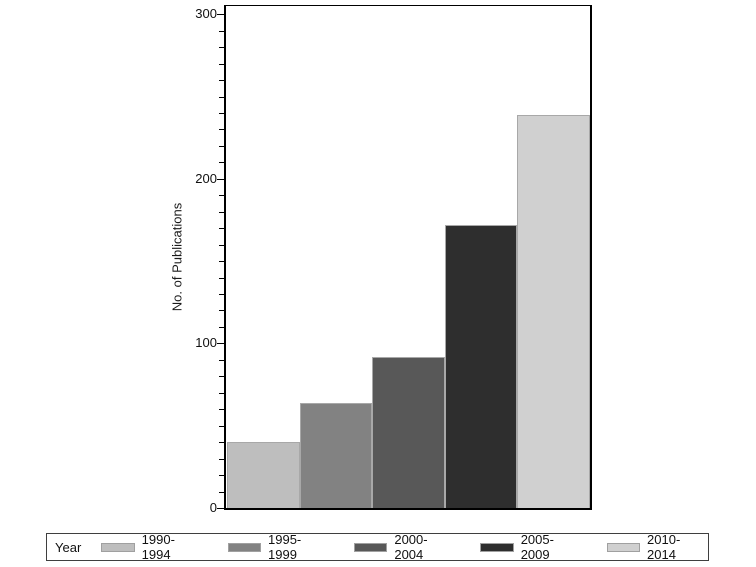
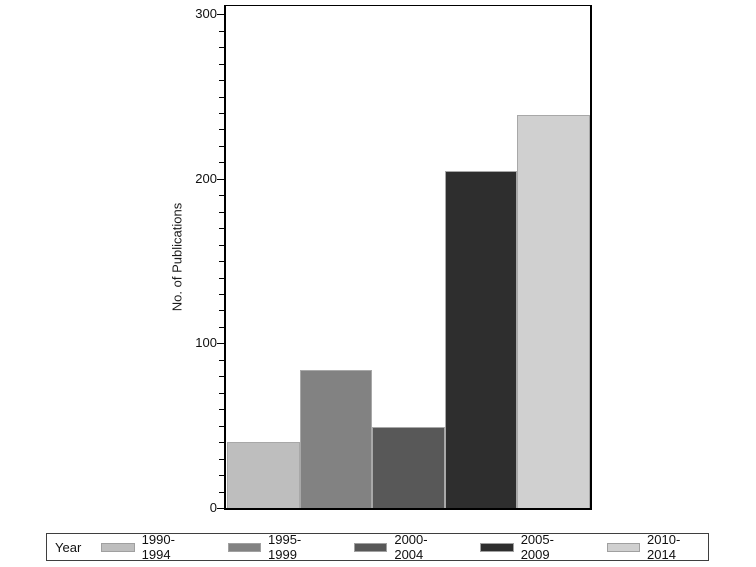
1995-1999: 64 -> 84
2000-2004: 92 -> 49
2005-2009: 172 -> 205
